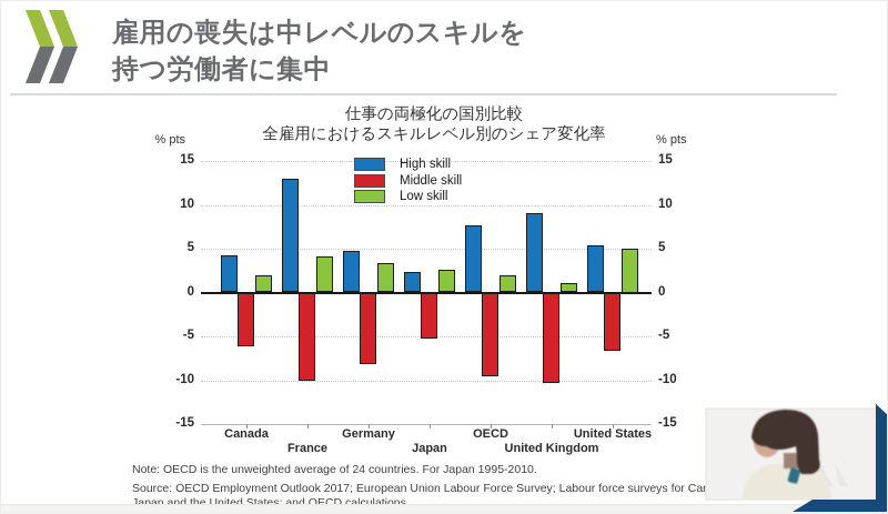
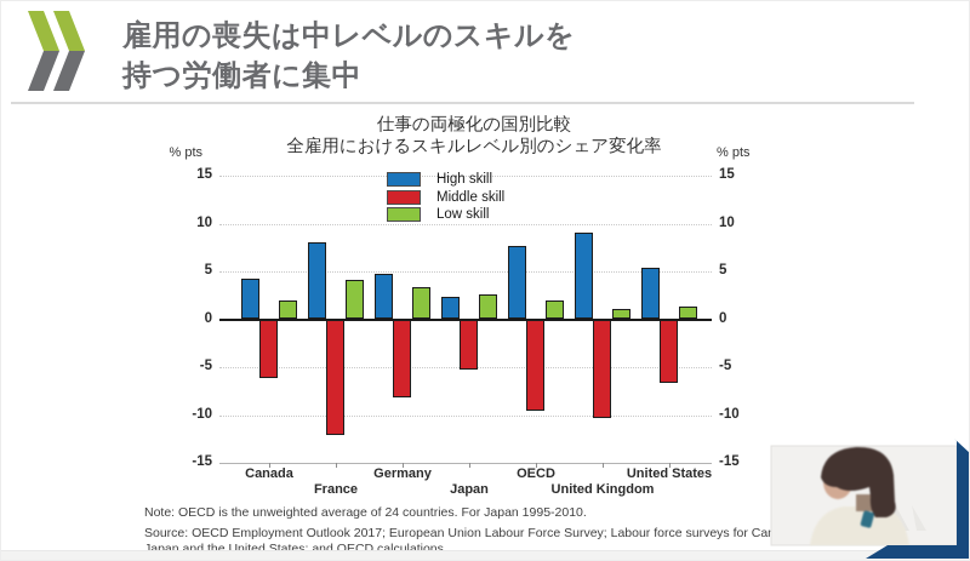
High skill/France: 13 -> 8
Middle skill/France: -10 -> -12
Low skill/United States: 5 -> 1
